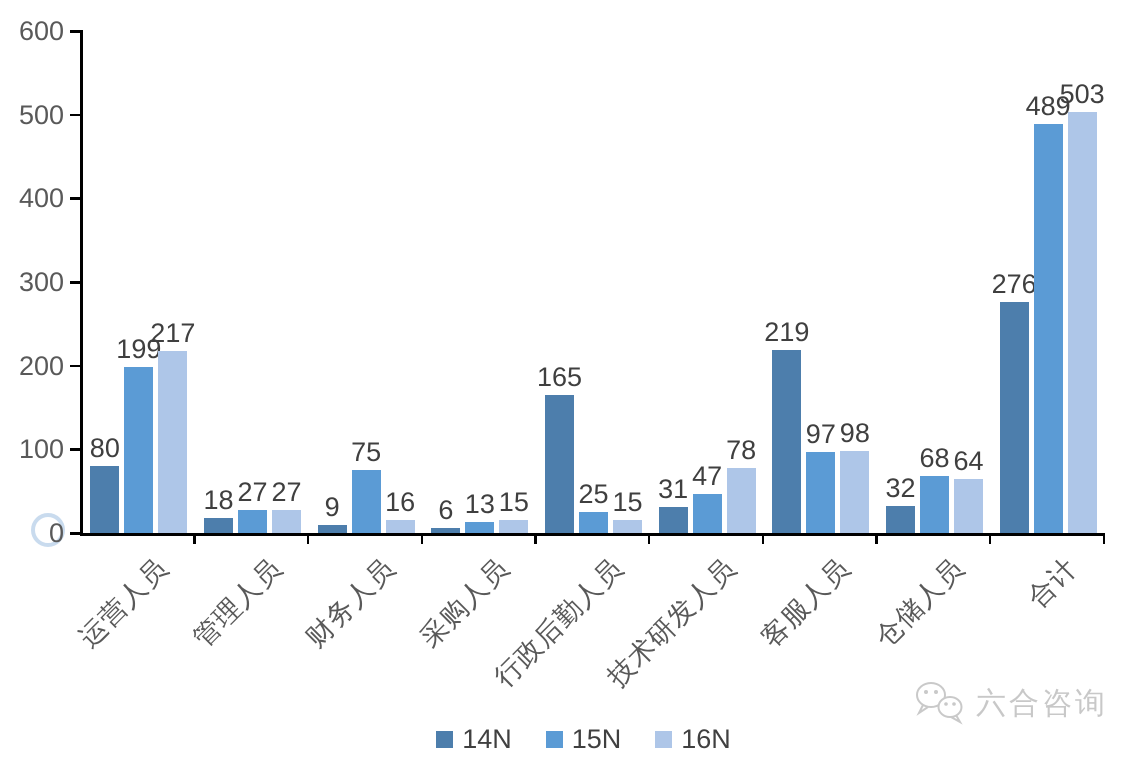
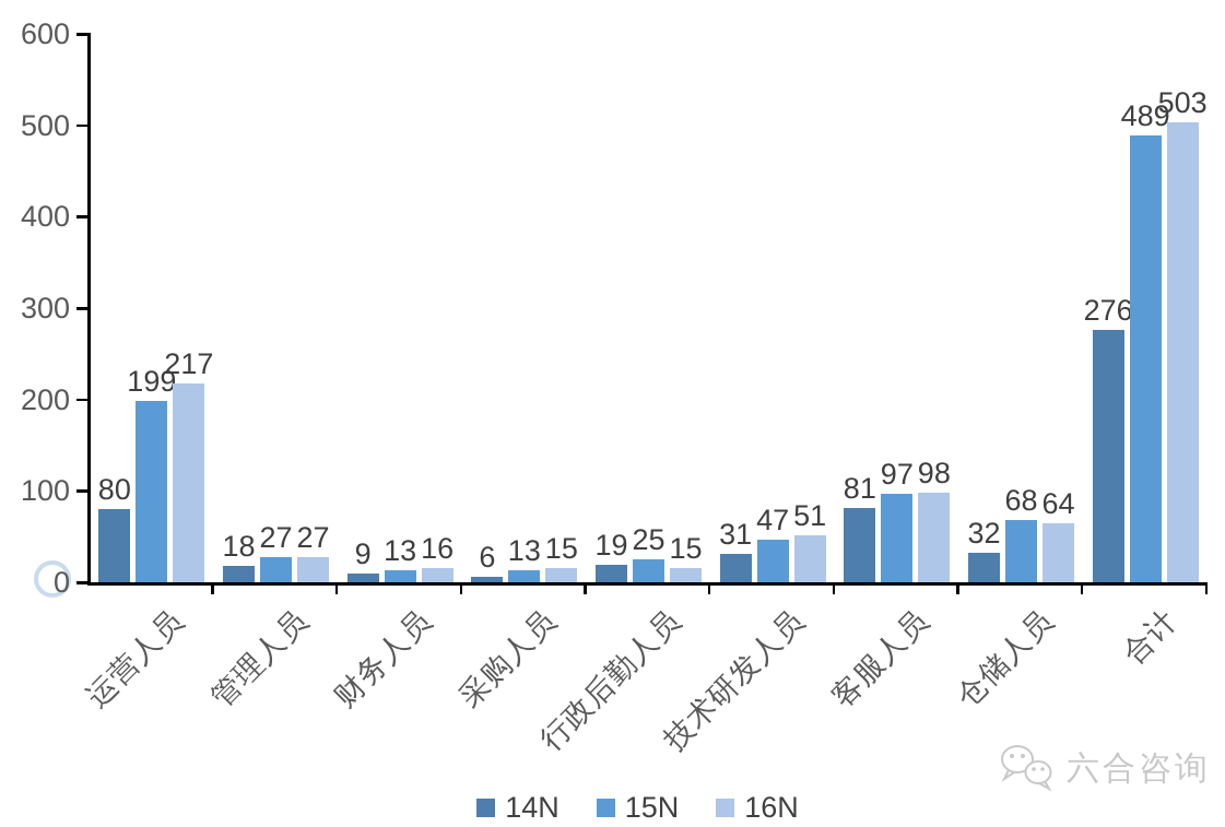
15N/财务人员: 75 -> 13
14N/行政后勤人员: 165 -> 19
16N/技术研发人员: 78 -> 51
14N/客服人员: 219 -> 81
